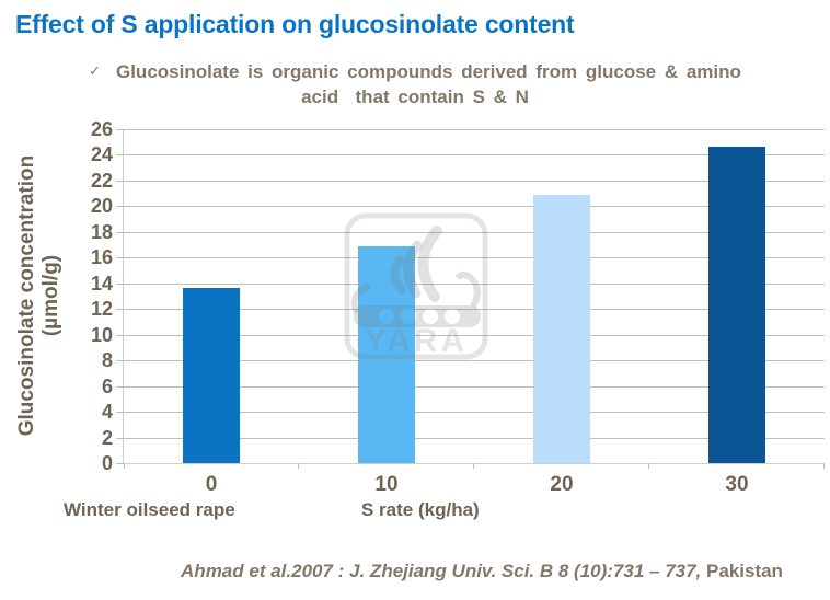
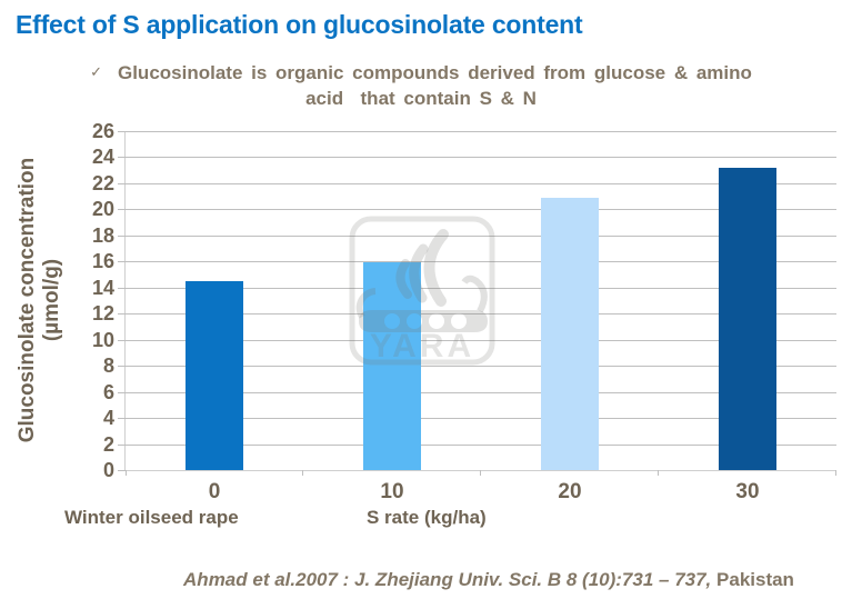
0: 13.6 -> 14.5
10: 16.9 -> 15.9
30: 24.6 -> 23.2
